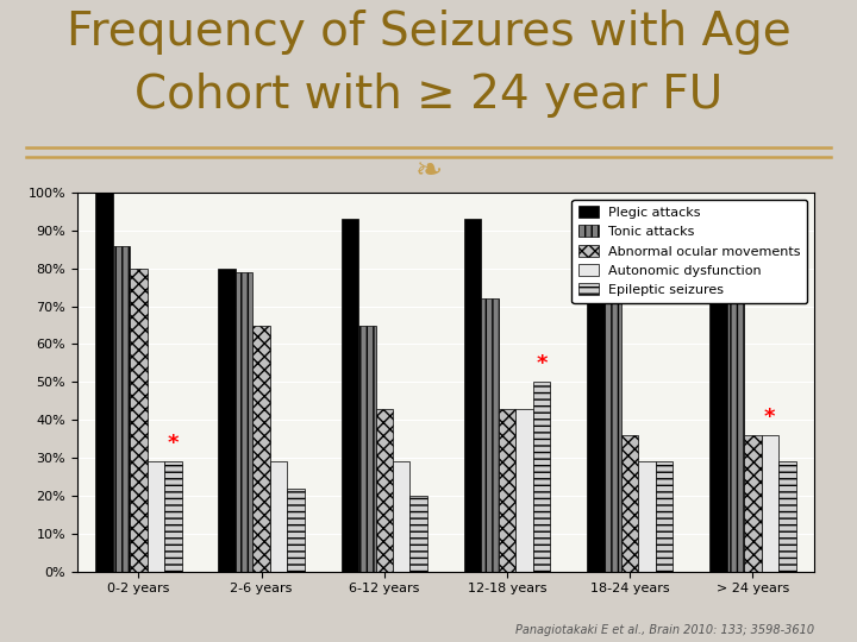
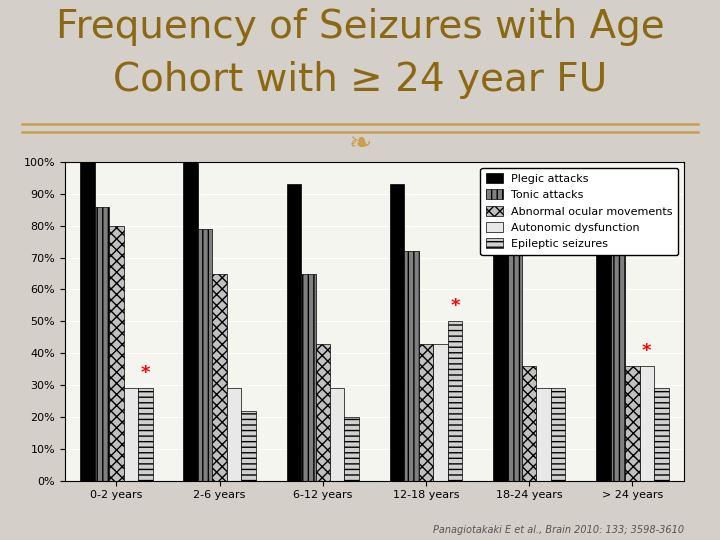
Plegic attacks/2-6 years: 80% -> 100%
